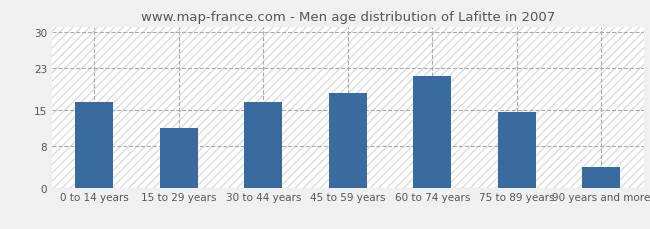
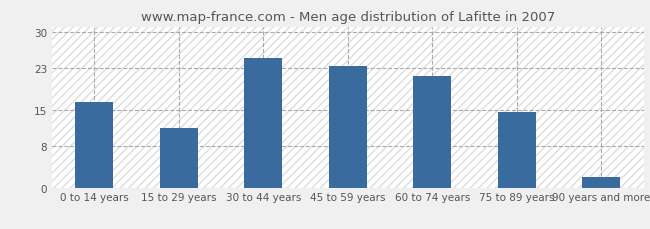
30 to 44 years: 16.4 -> 25.0
45 to 59 years: 18.2 -> 23.5
90 years and more: 4.0 -> 2.0
